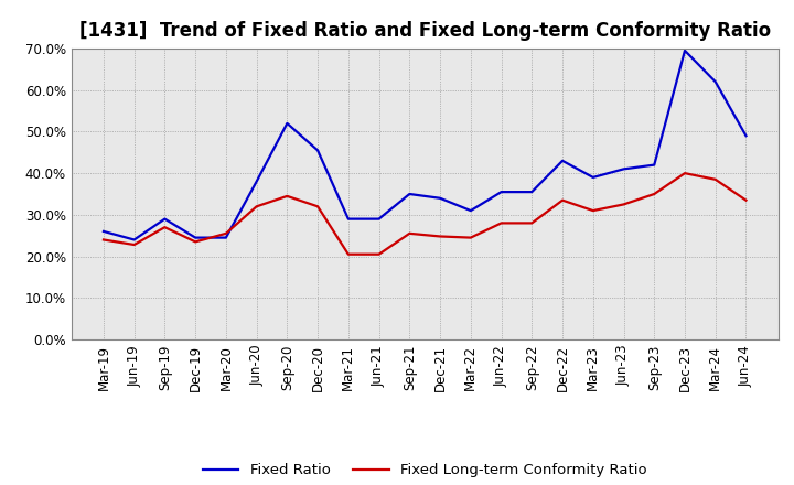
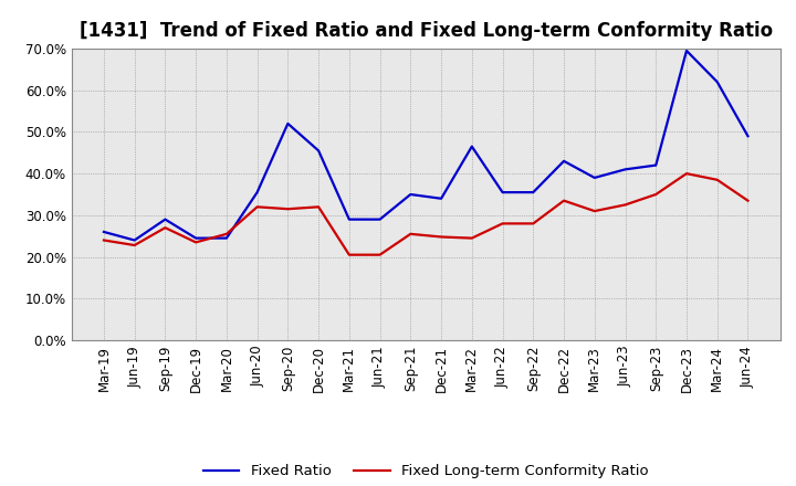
Fixed Ratio/Jun-20: 38.0% -> 35.5%
Fixed Long-term Conformity Ratio/Sep-20: 34.5% -> 31.5%
Fixed Ratio/Mar-22: 31.0% -> 46.5%
